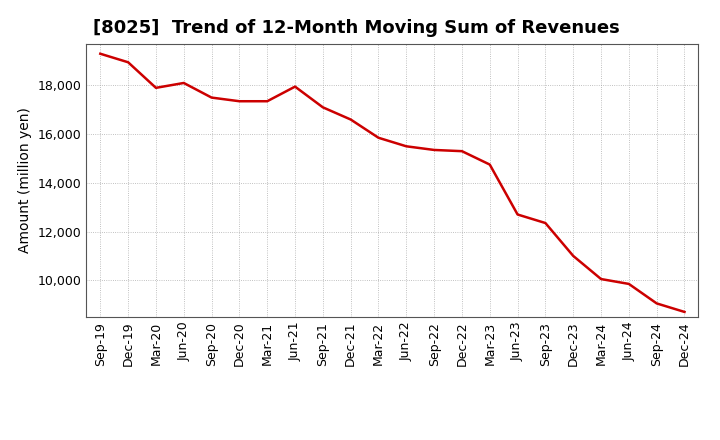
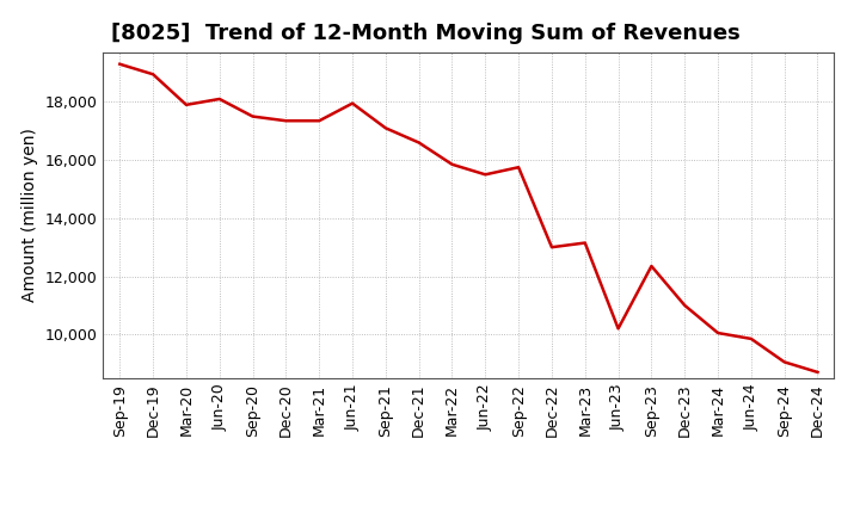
Sep-22: 15,350 -> 15,750
Dec-22: 15,300 -> 13,000
Mar-23: 14,750 -> 13,150
Jun-23: 12,700 -> 10,200
